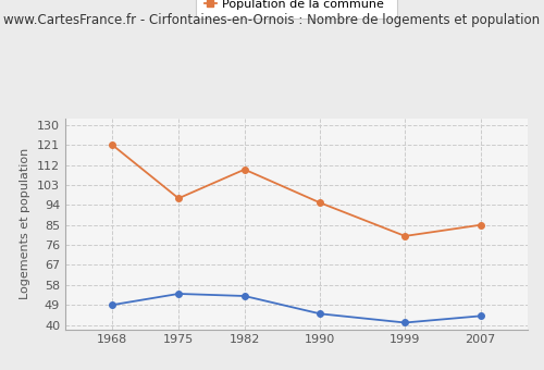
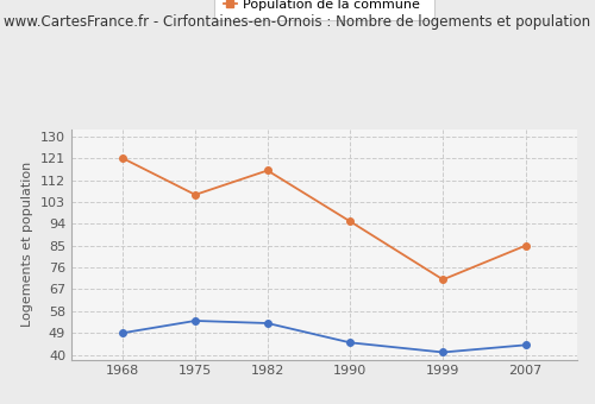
Population de la commune/1975: 97 -> 106
Population de la commune/1982: 110 -> 116
Population de la commune/1999: 80 -> 71
